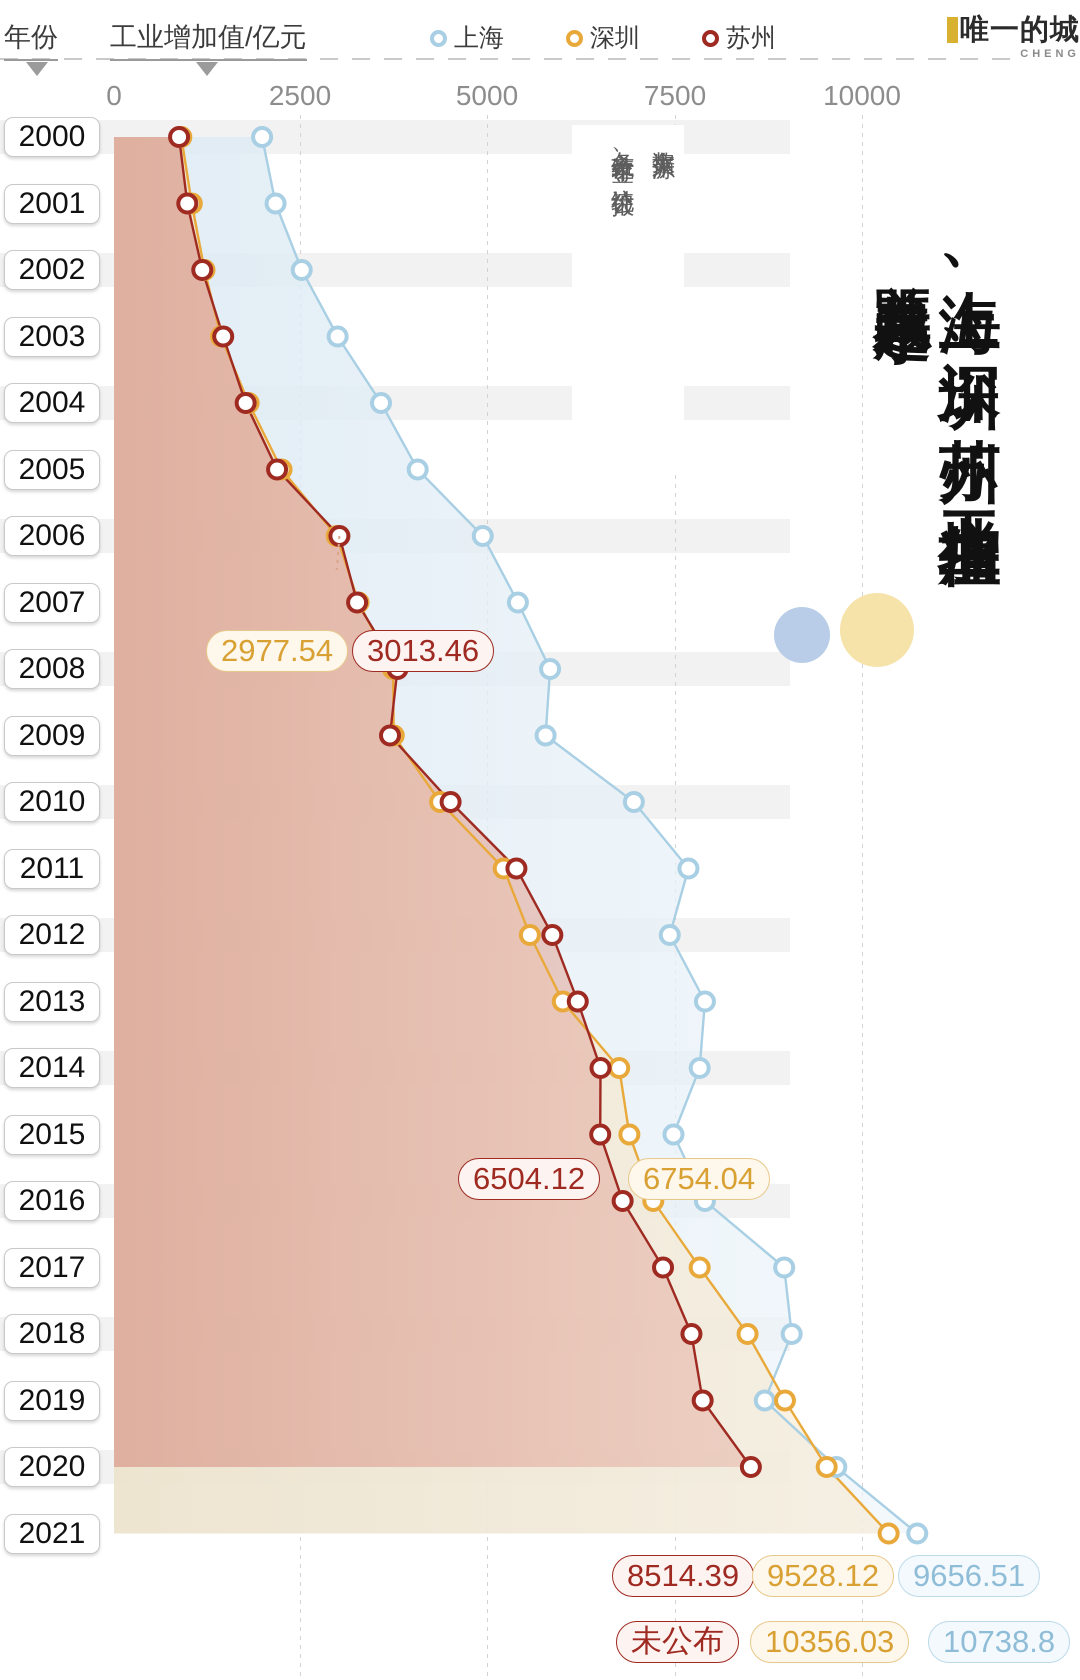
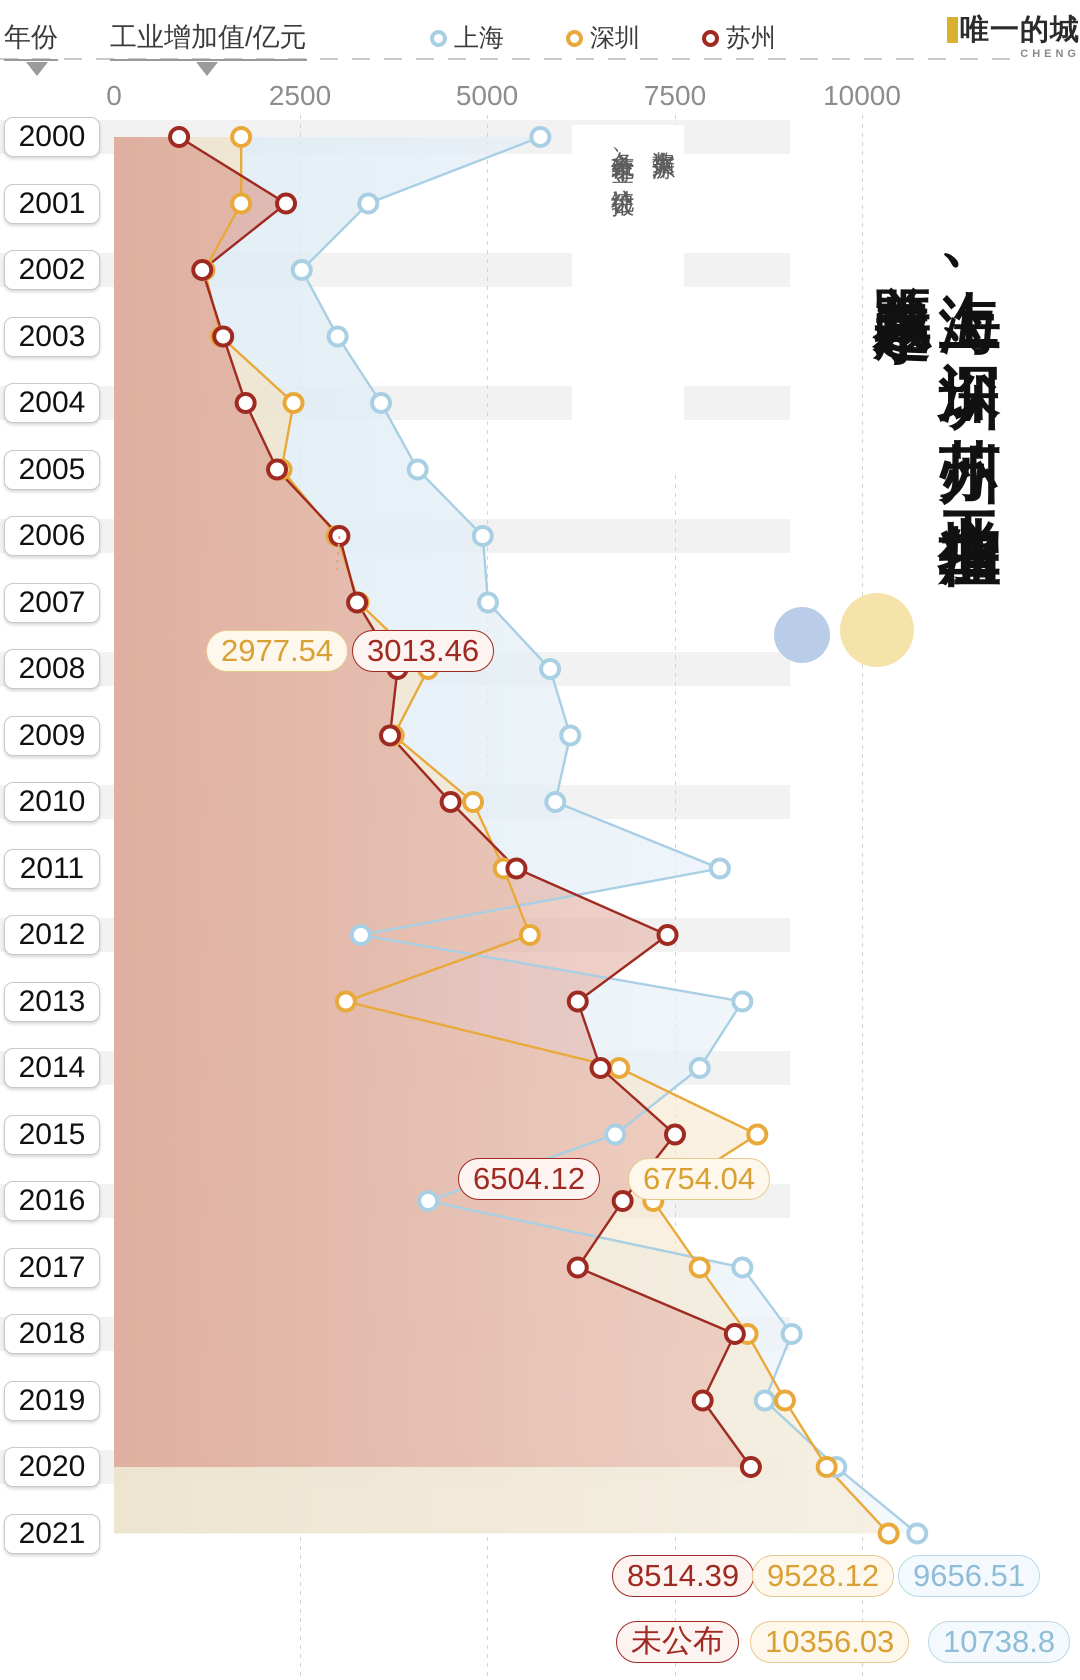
上海/2000: 2000 -> 5700
深圳/2000: 900 -> 1700
上海/2001: 2200 -> 3400
深圳/2001: 1000 -> 1700
苏州/2001: 1000 -> 2300
深圳/2004: 1800 -> 2400
上海/2007: 5400 -> 5000
深圳/2008: 3700 -> 4200
上海/2009: 5800 -> 6100
上海/2010: 7000 -> 5900
深圳/2010: 4400 -> 4800
上海/2011: 7700 -> 8100
上海/2012: 7400 -> 3300
苏州/2012: 5900 -> 7400
上海/2013: 7900 -> 8400
深圳/2013: 6000 -> 3100
上海/2015: 7500 -> 6700
深圳/2015: 6900 -> 8600
苏州/2015: 6500 -> 7500
上海/2016: 7900 -> 4200
上海/2017: 9000 -> 8400
苏州/2017: 7300 -> 6200
苏州/2018: 7700 -> 8300
